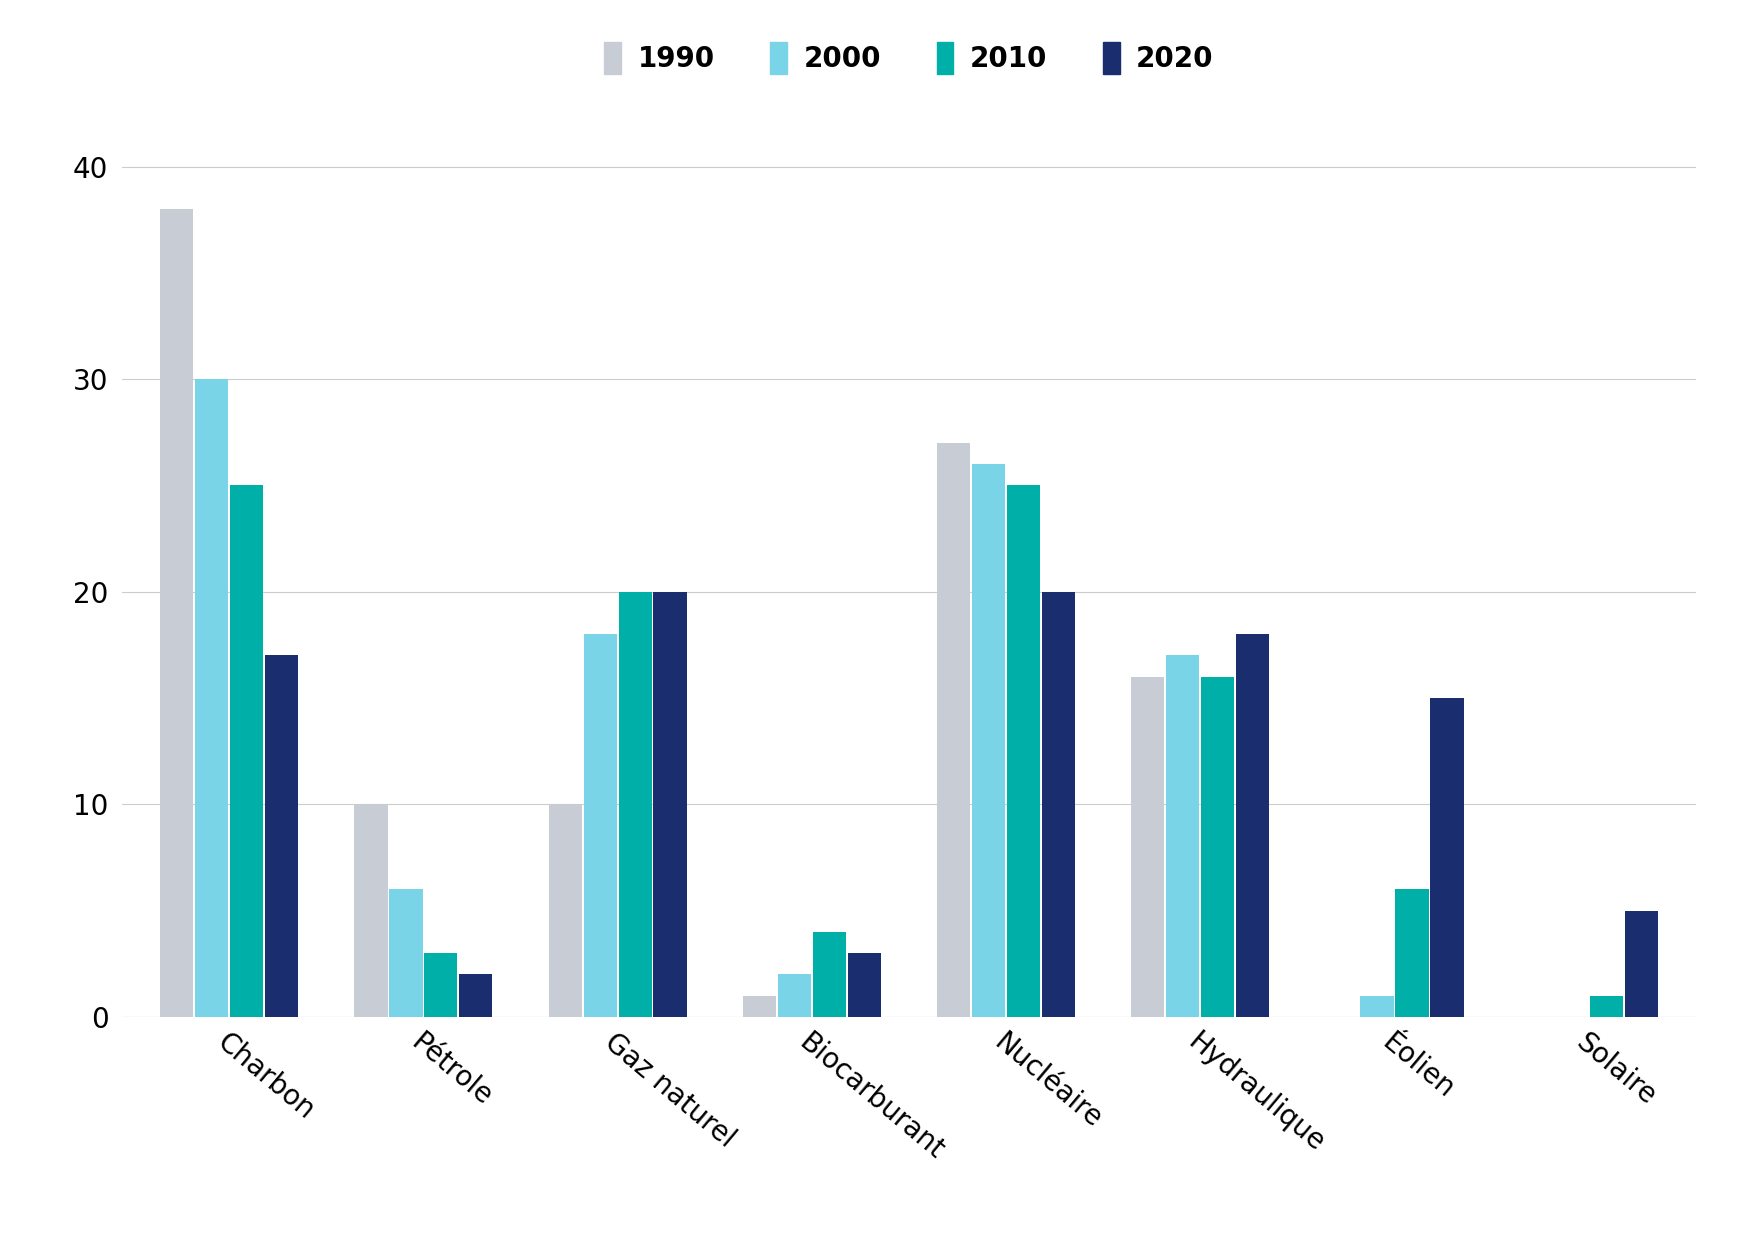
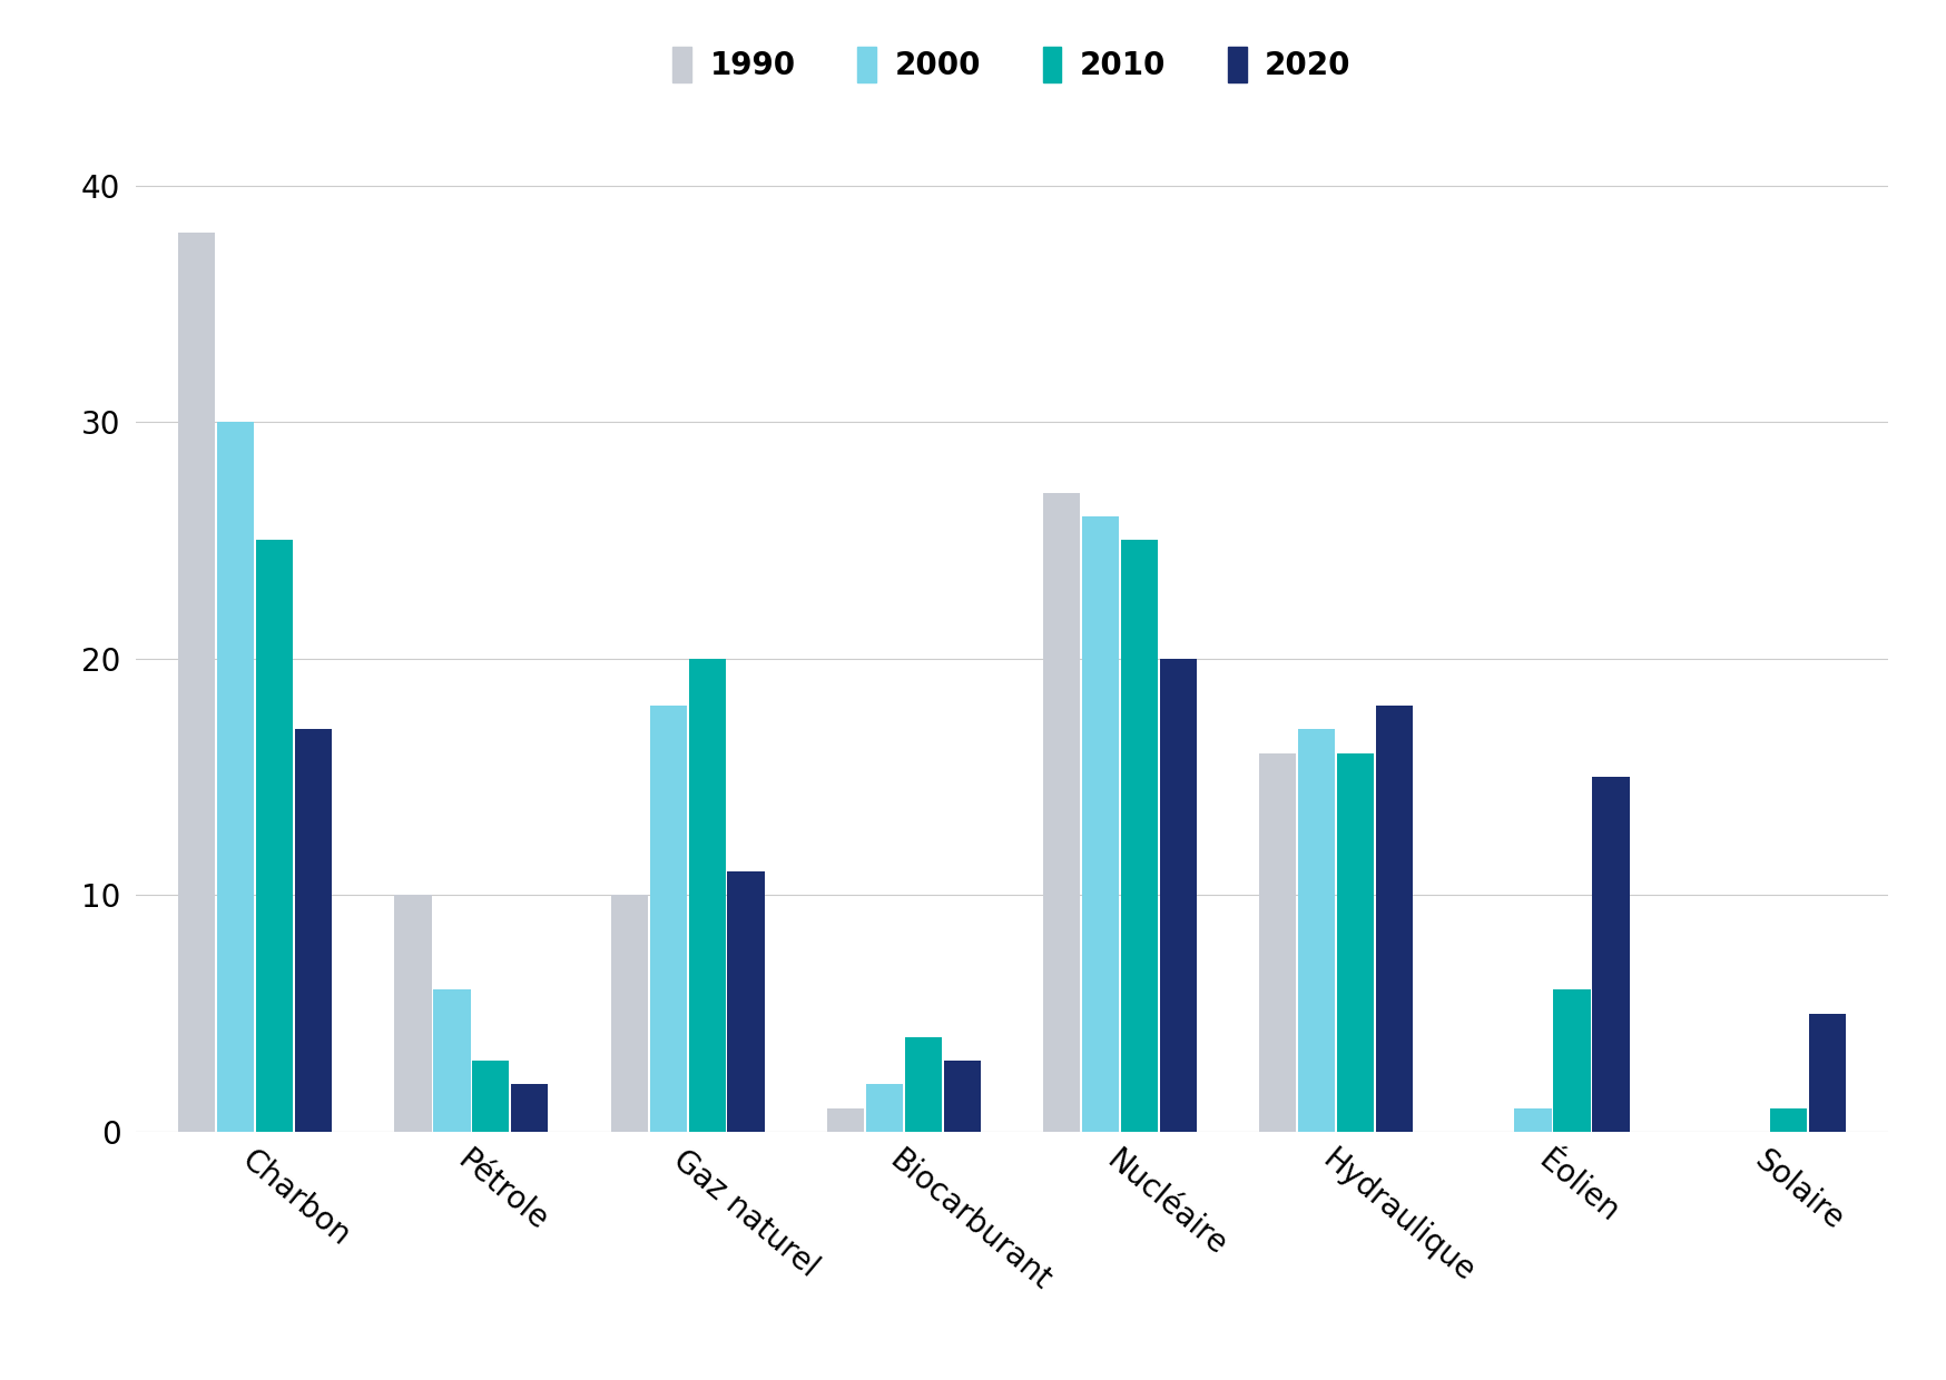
2020/Gaz naturel: 20 -> 11
